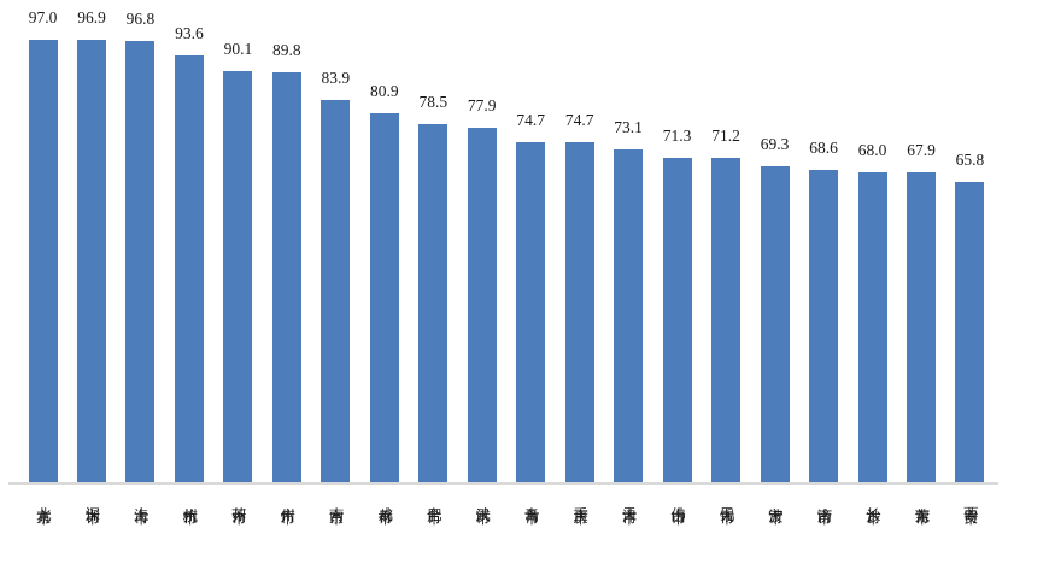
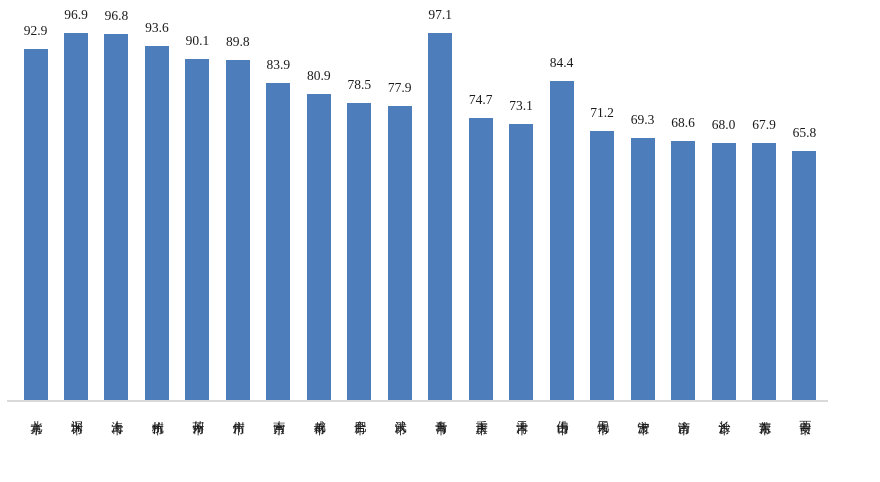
北京市: 97.0 -> 92.9
青岛市: 74.7 -> 97.1
佛山市: 71.3 -> 84.4
